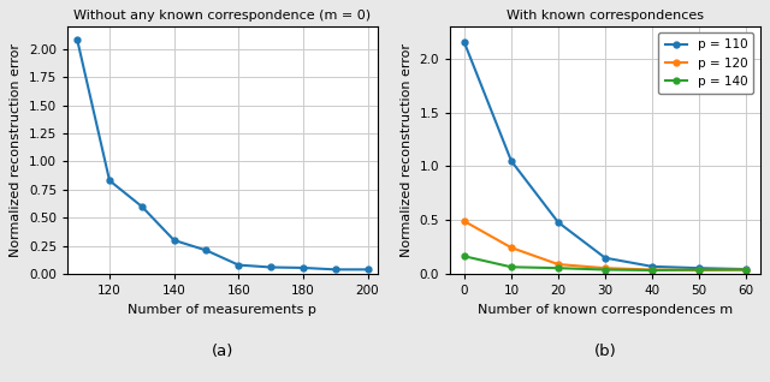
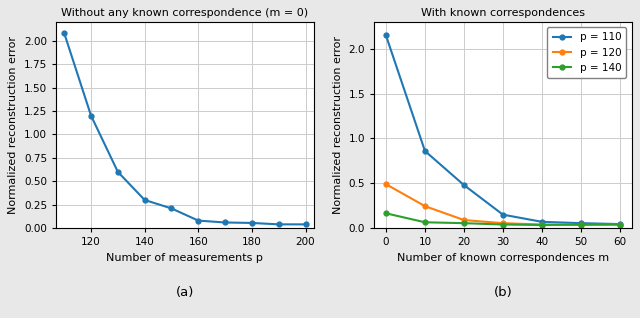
Without any known correspondence (m = 0)/120: 0.83 -> 1.20
With known correspondences/p = 110/10: 1.05 -> 0.86
